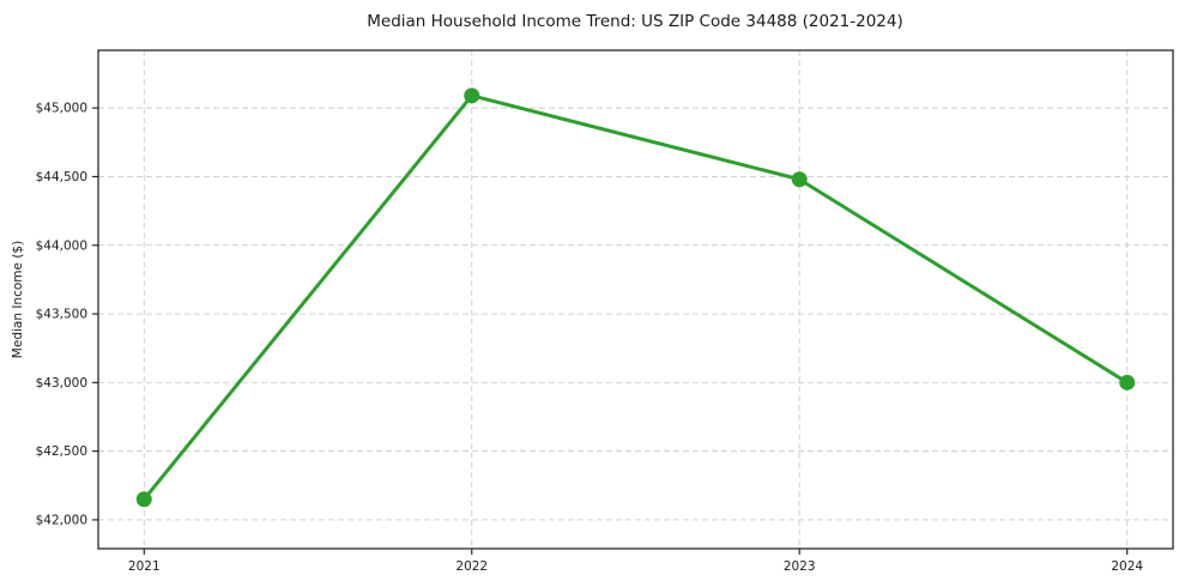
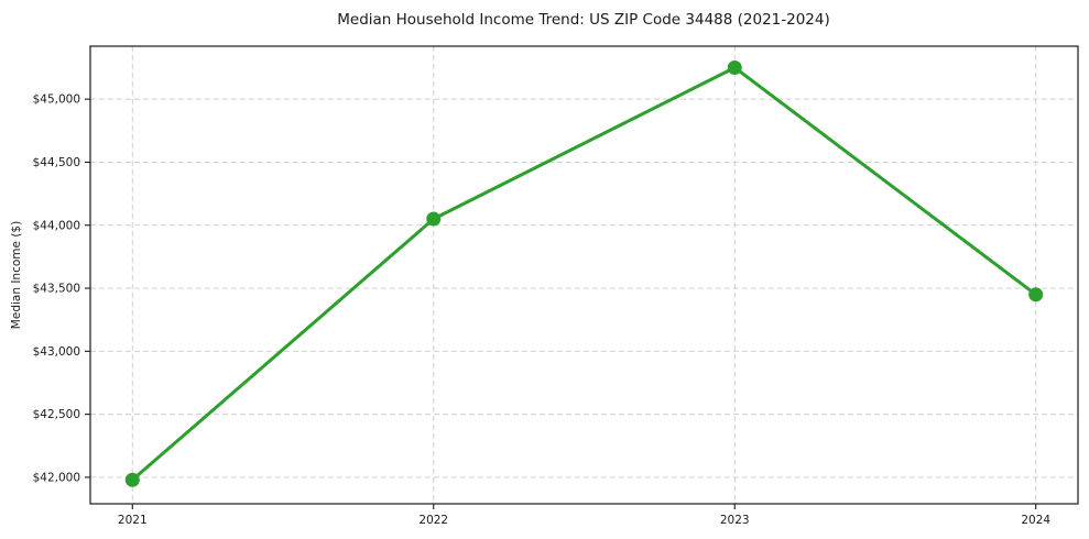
2021: $42150 -> $41980
2022: $45090 -> $44050
2023: $44480 -> $45250
2024: $43000 -> $43450
